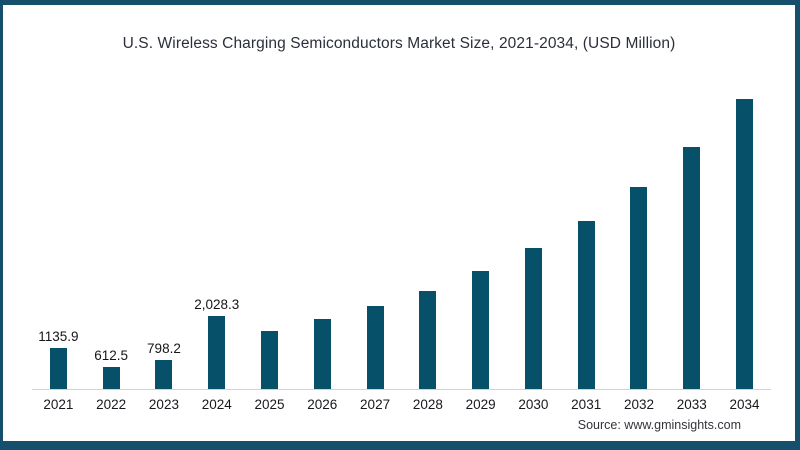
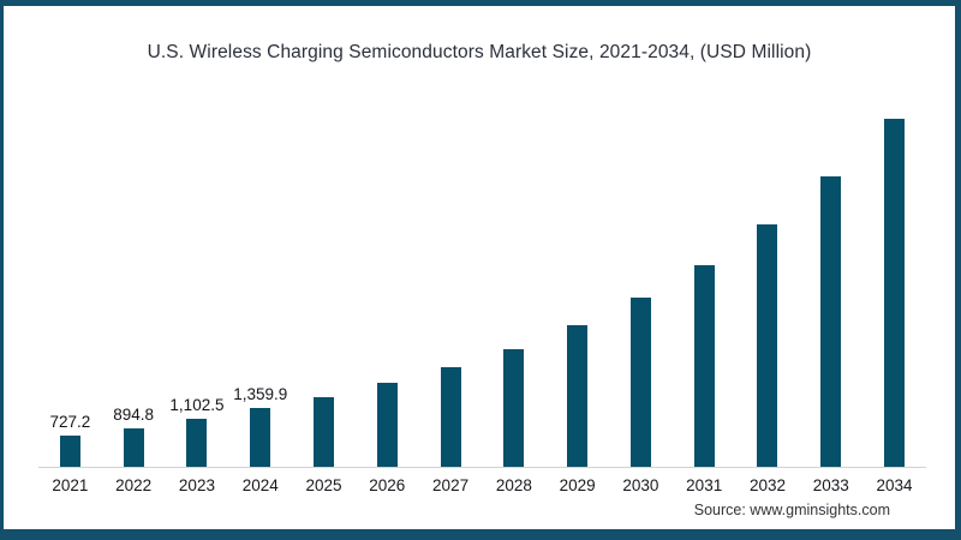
2021: 1135.9 -> 727.2
2022: 612.5 -> 894.8
2023: 798.2 -> 1,102.5
2024: 2,028.3 -> 1,359.9
